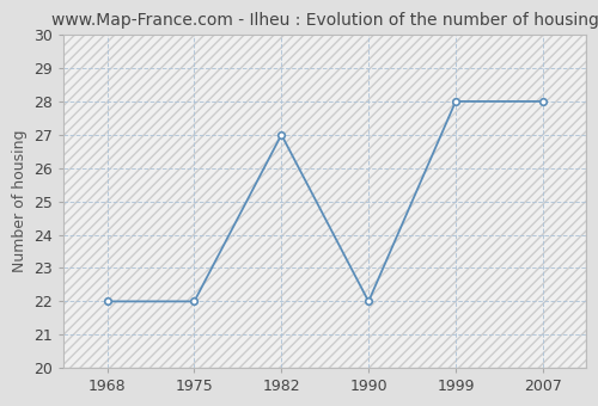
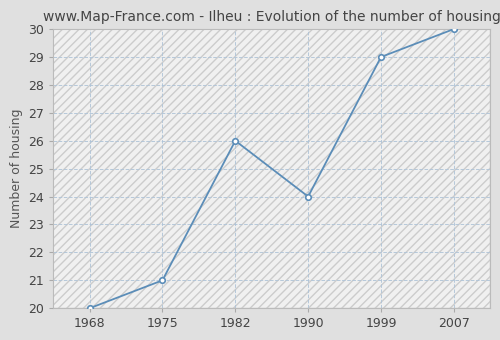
1968: 22 -> 20
1975: 22 -> 21
1982: 27 -> 26
1990: 22 -> 24
1999: 28 -> 29
2007: 28 -> 30
